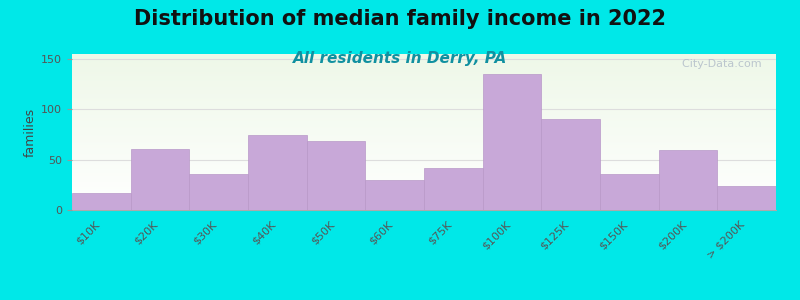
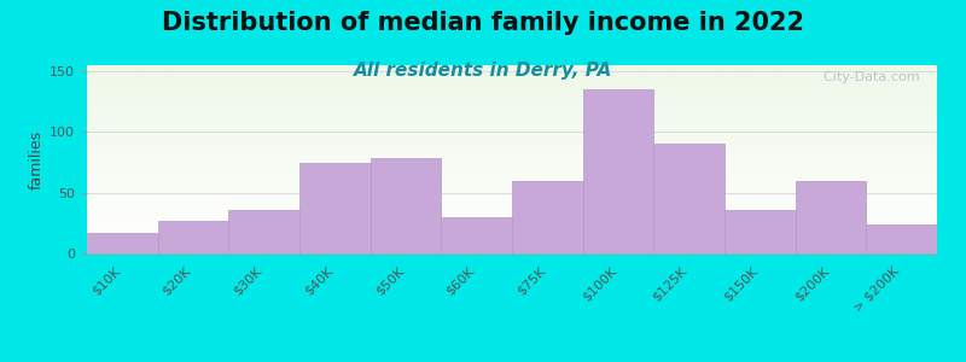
$20K: 61 -> 27
$50K: 69 -> 78
$75K: 42 -> 60
